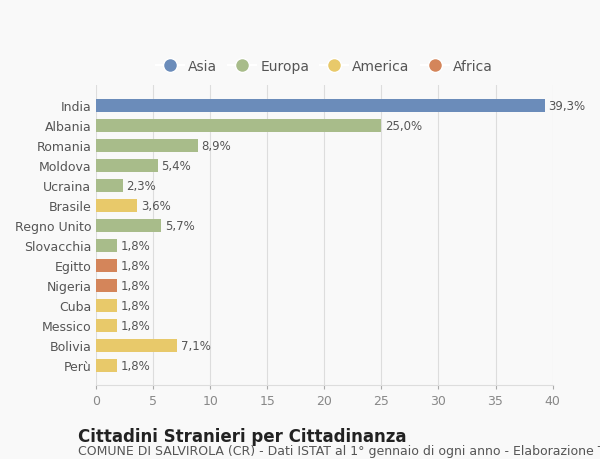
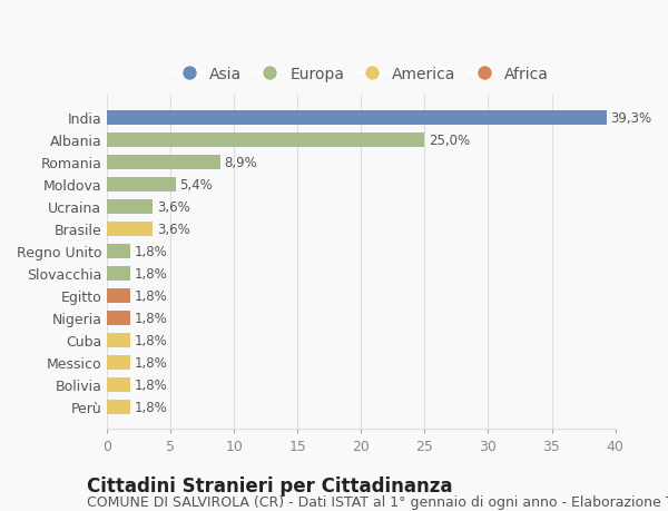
Ucraina: 2,3% -> 3,6%
Regno Unito: 5,7% -> 1,8%
Bolivia: 7,1% -> 1,8%
